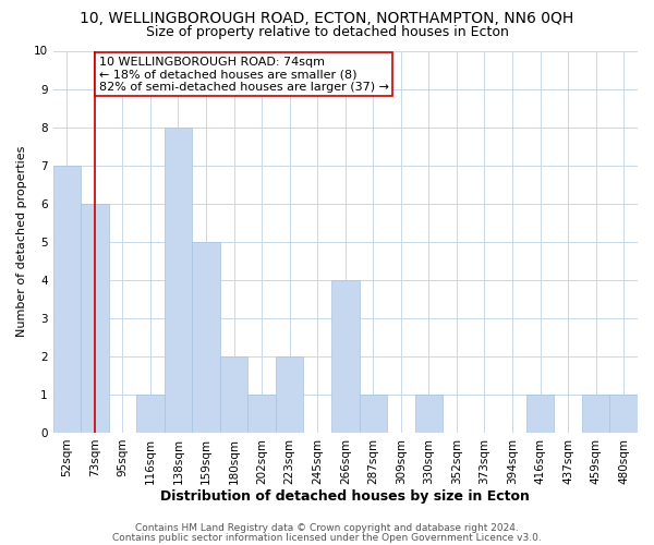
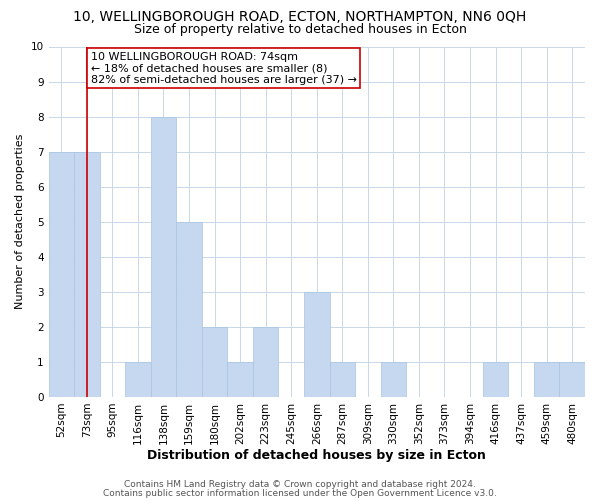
73sqm: 6 -> 7
266sqm: 4 -> 3
